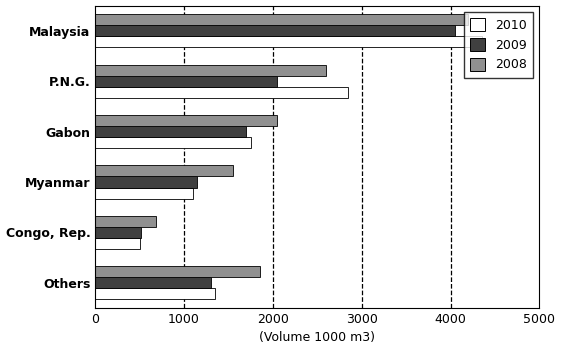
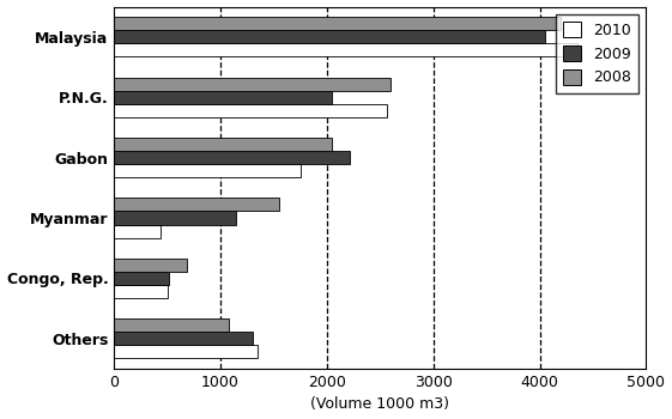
2010/P.N.G.: 2850 -> 2560
2009/Gabon: 1700 -> 2220
2010/Myanmar: 1100 -> 440
2008/Others: 1850 -> 1080
